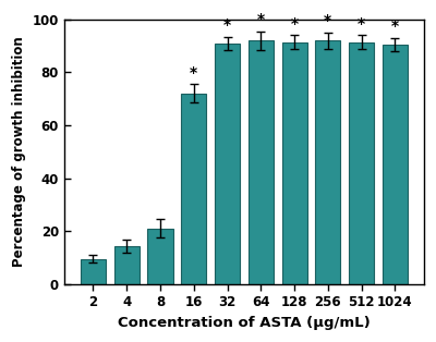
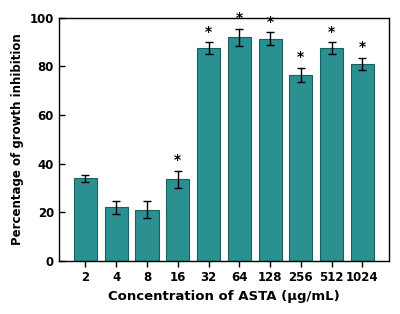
2: 9.5 -> 34.0
4: 14.5 -> 22.0
16: 72.0 -> 33.5
32: 91.0 -> 87.5
256: 92.0 -> 76.5
512: 91.5 -> 87.5
1024: 90.5 -> 81.0
